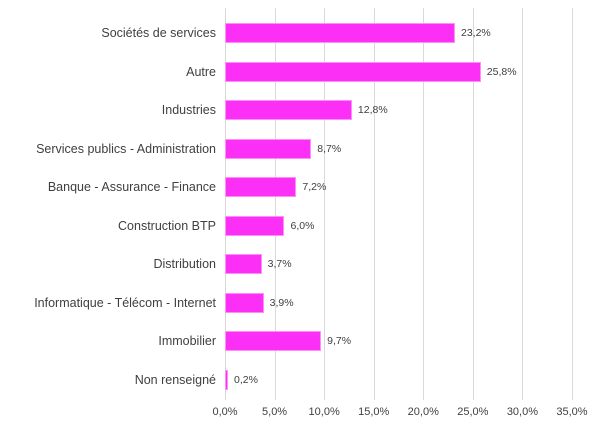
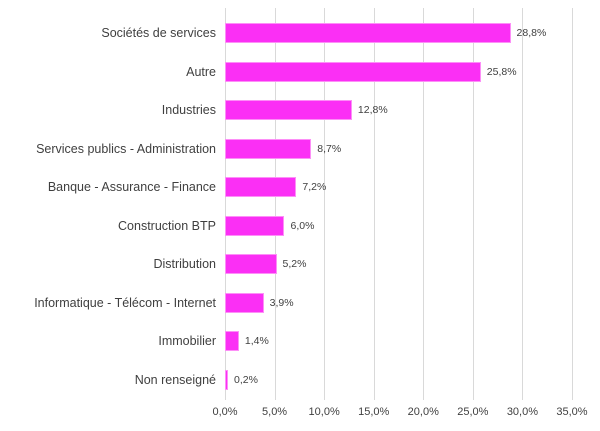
Sociétés de services: 23,2% -> 28,8%
Distribution: 3,7% -> 5,2%
Immobilier: 9,7% -> 1,4%
